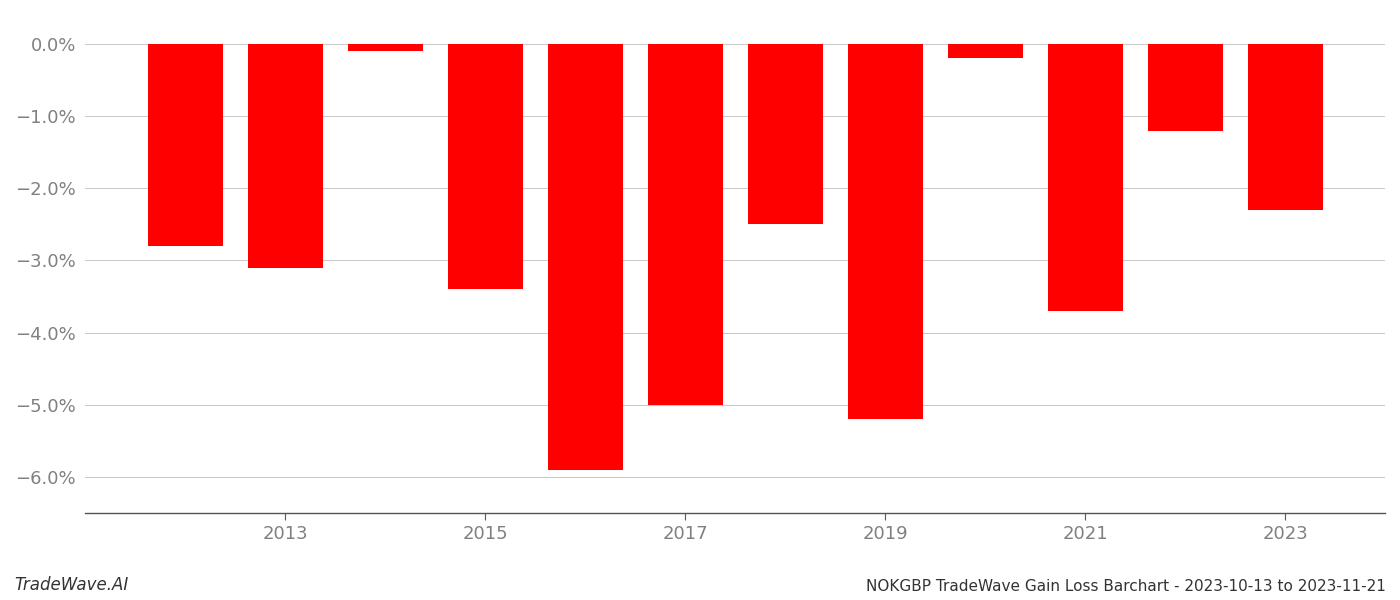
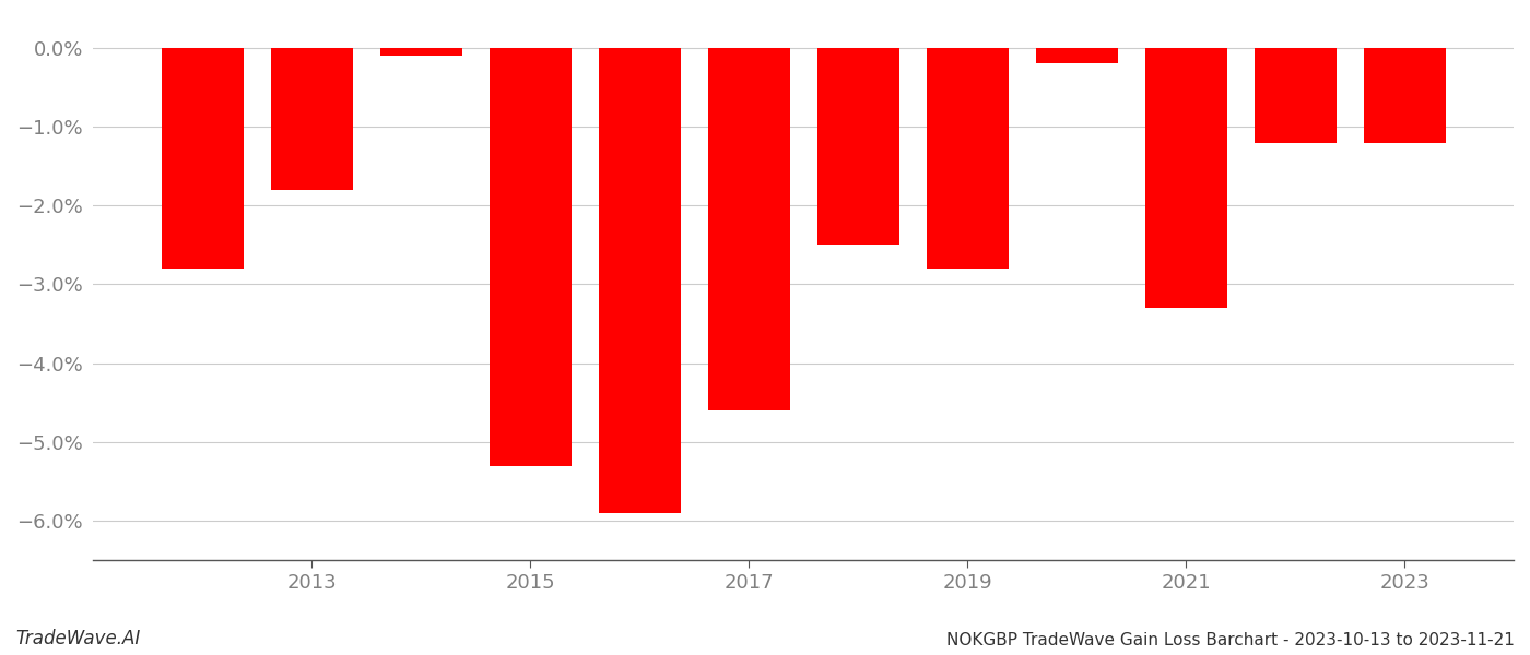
2013: -3.1% -> -1.8%
2015: -3.4% -> -5.3%
2017: -5.0% -> -4.6%
2019: -5.2% -> -2.8%
2021: -3.7% -> -3.3%
2023: -2.3% -> -1.2%
